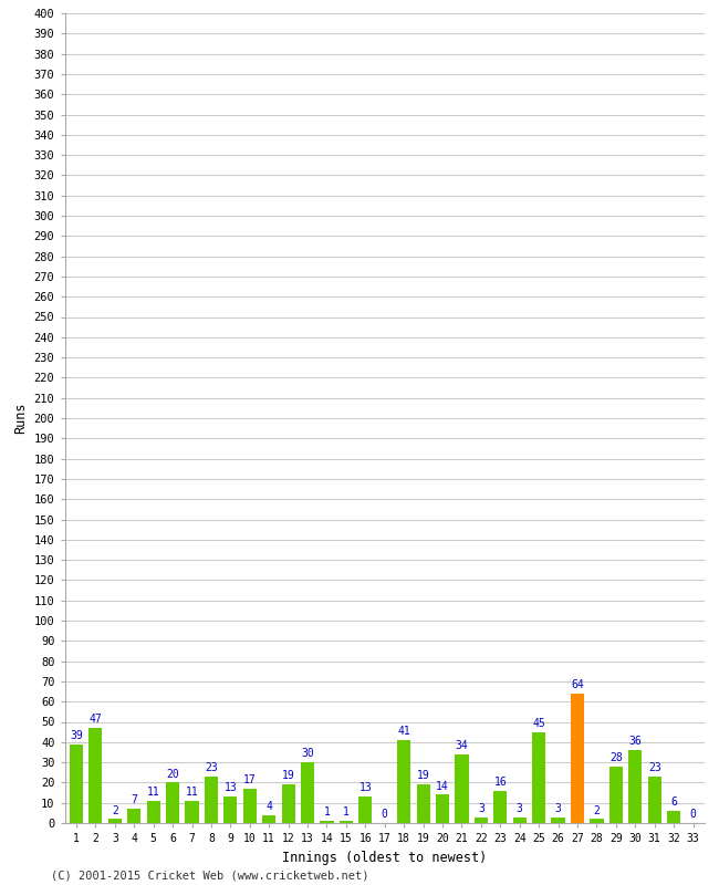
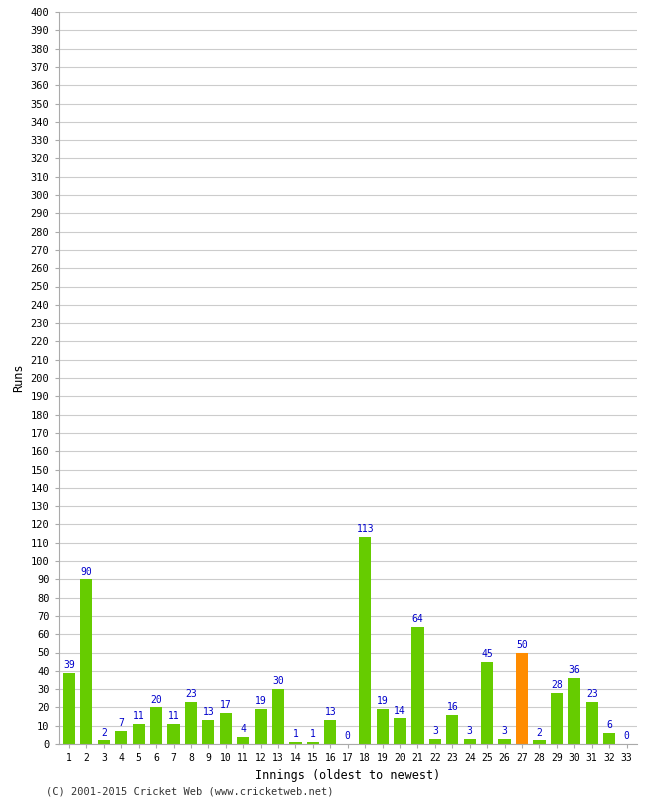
2: 47 -> 90
18: 41 -> 113
21: 34 -> 64
27: 64 -> 50
